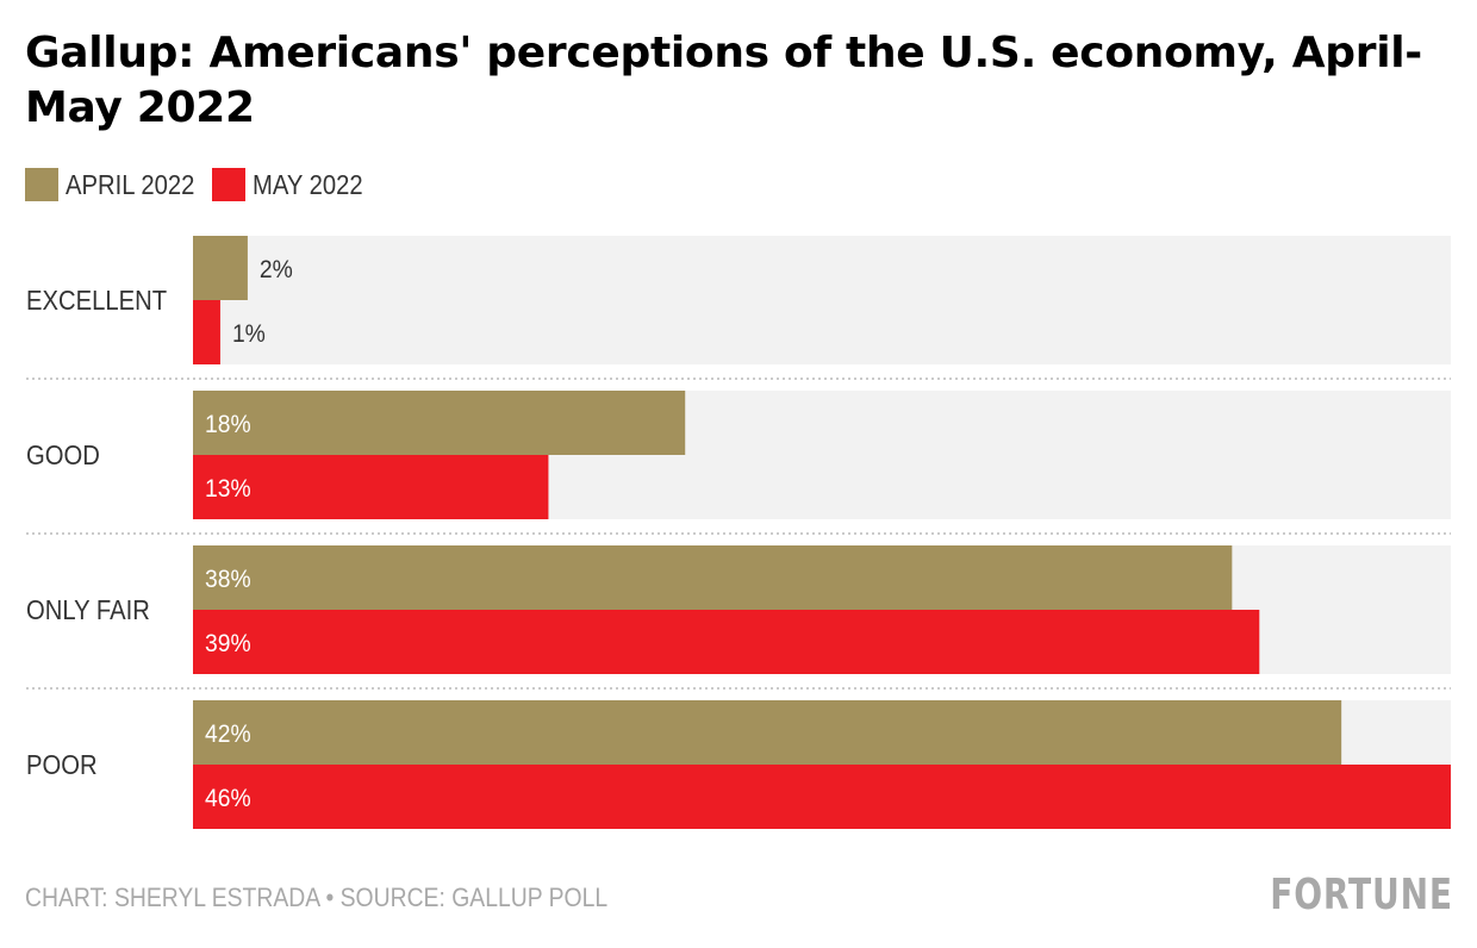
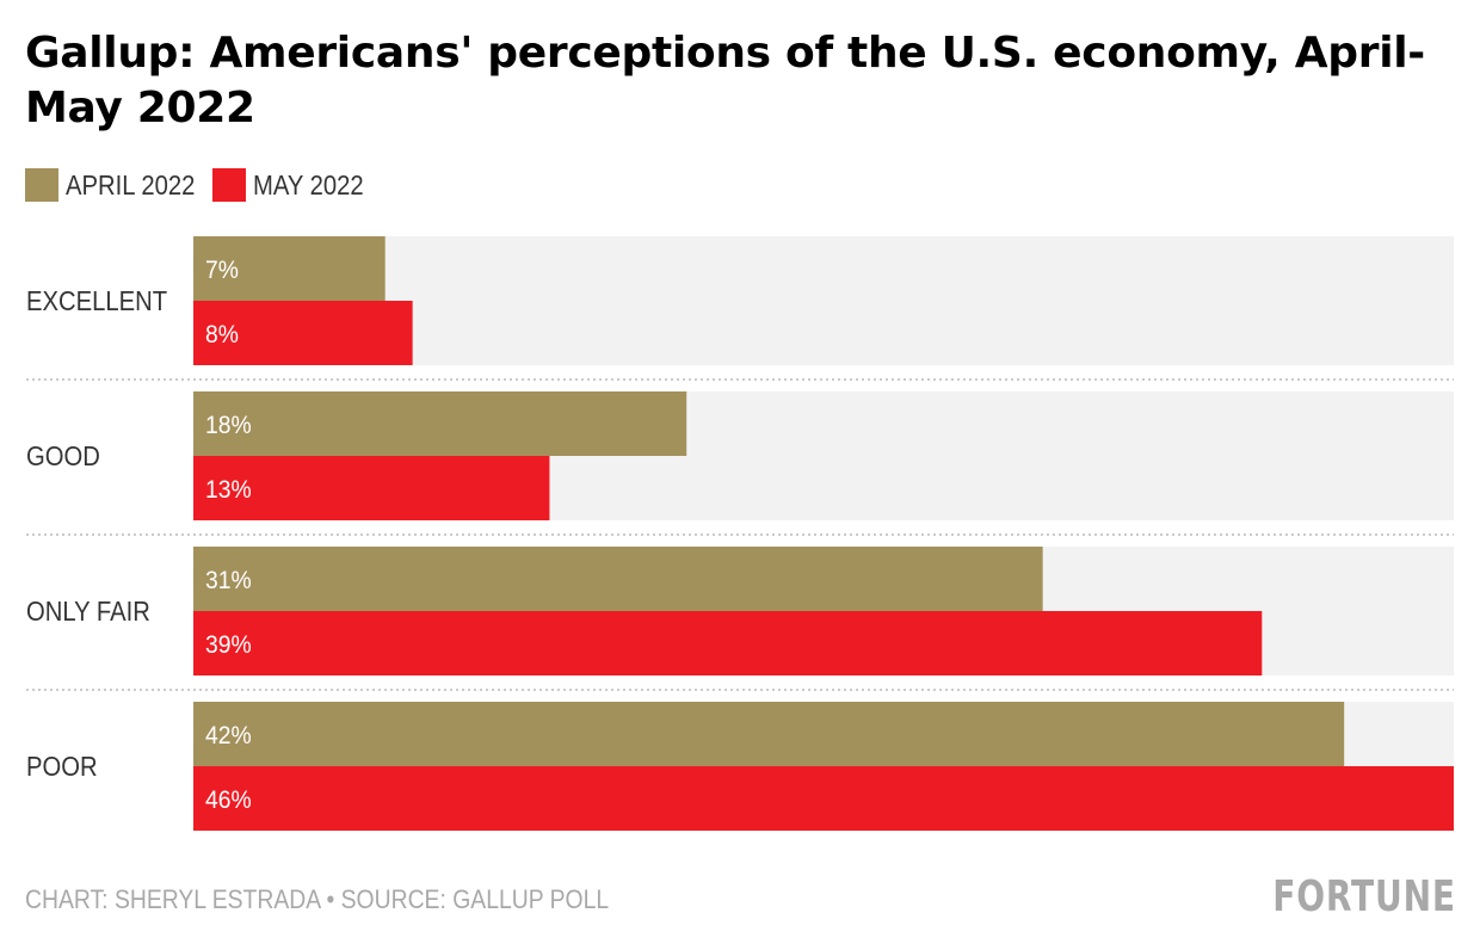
APRIL 2022/EXCELLENT: 2% -> 7%
MAY 2022/EXCELLENT: 1% -> 8%
APRIL 2022/ONLY FAIR: 38% -> 31%
